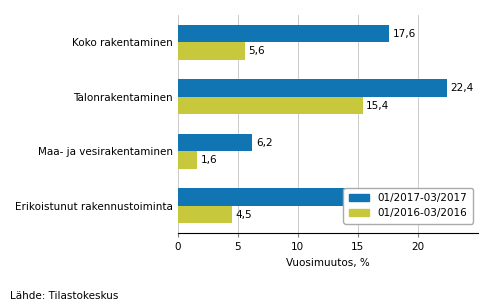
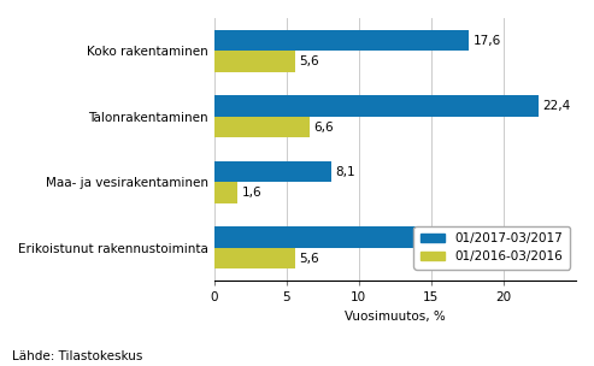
01/2016-03/2016/Talonrakentaminen: 15,4 -> 6,6
01/2017-03/2017/Maa- ja vesirakentaminen: 6,2 -> 8,1
01/2016-03/2016/Erikoistunut rakennustoiminta: 4,5 -> 5,6
